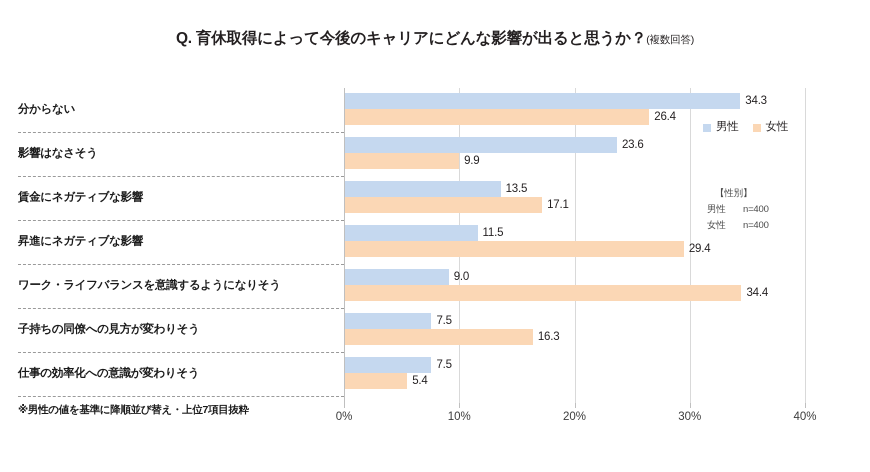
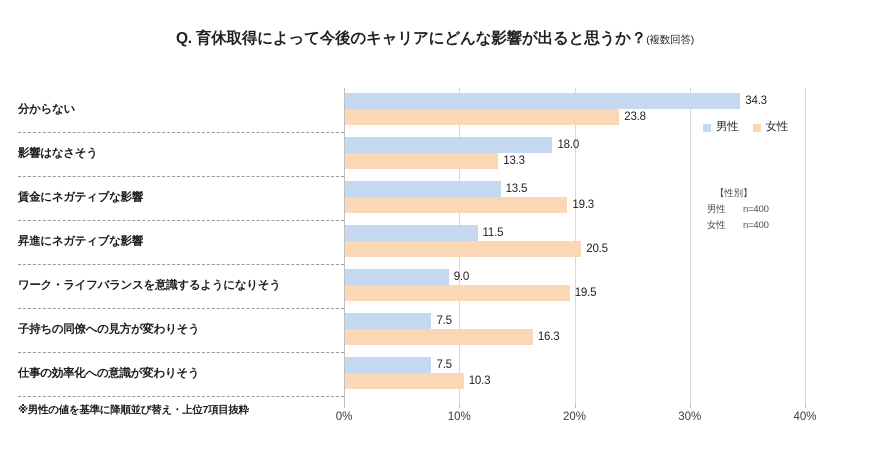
女性/分からない: 26.4 -> 23.8
男性/影響はなさそう: 23.6 -> 18.0
女性/影響はなさそう: 9.9 -> 13.3
女性/賃金にネガティブな影響: 17.1 -> 19.3
女性/昇進にネガティブな影響: 29.4 -> 20.5
女性/ワーク・ライフバランスを意識するようになりそう: 34.4 -> 19.5
女性/仕事の効率化への意識が変わりそう: 5.4 -> 10.3
